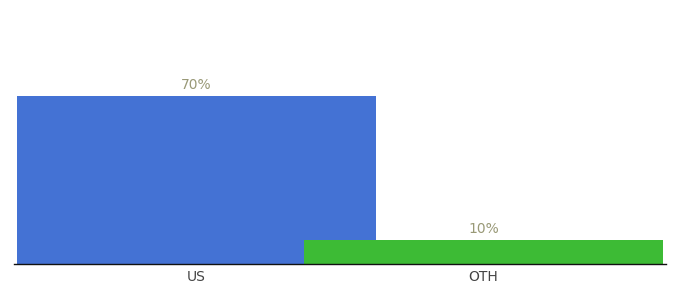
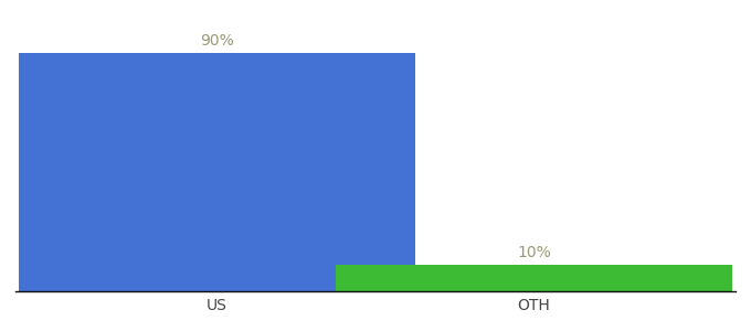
US: 70% -> 90%
